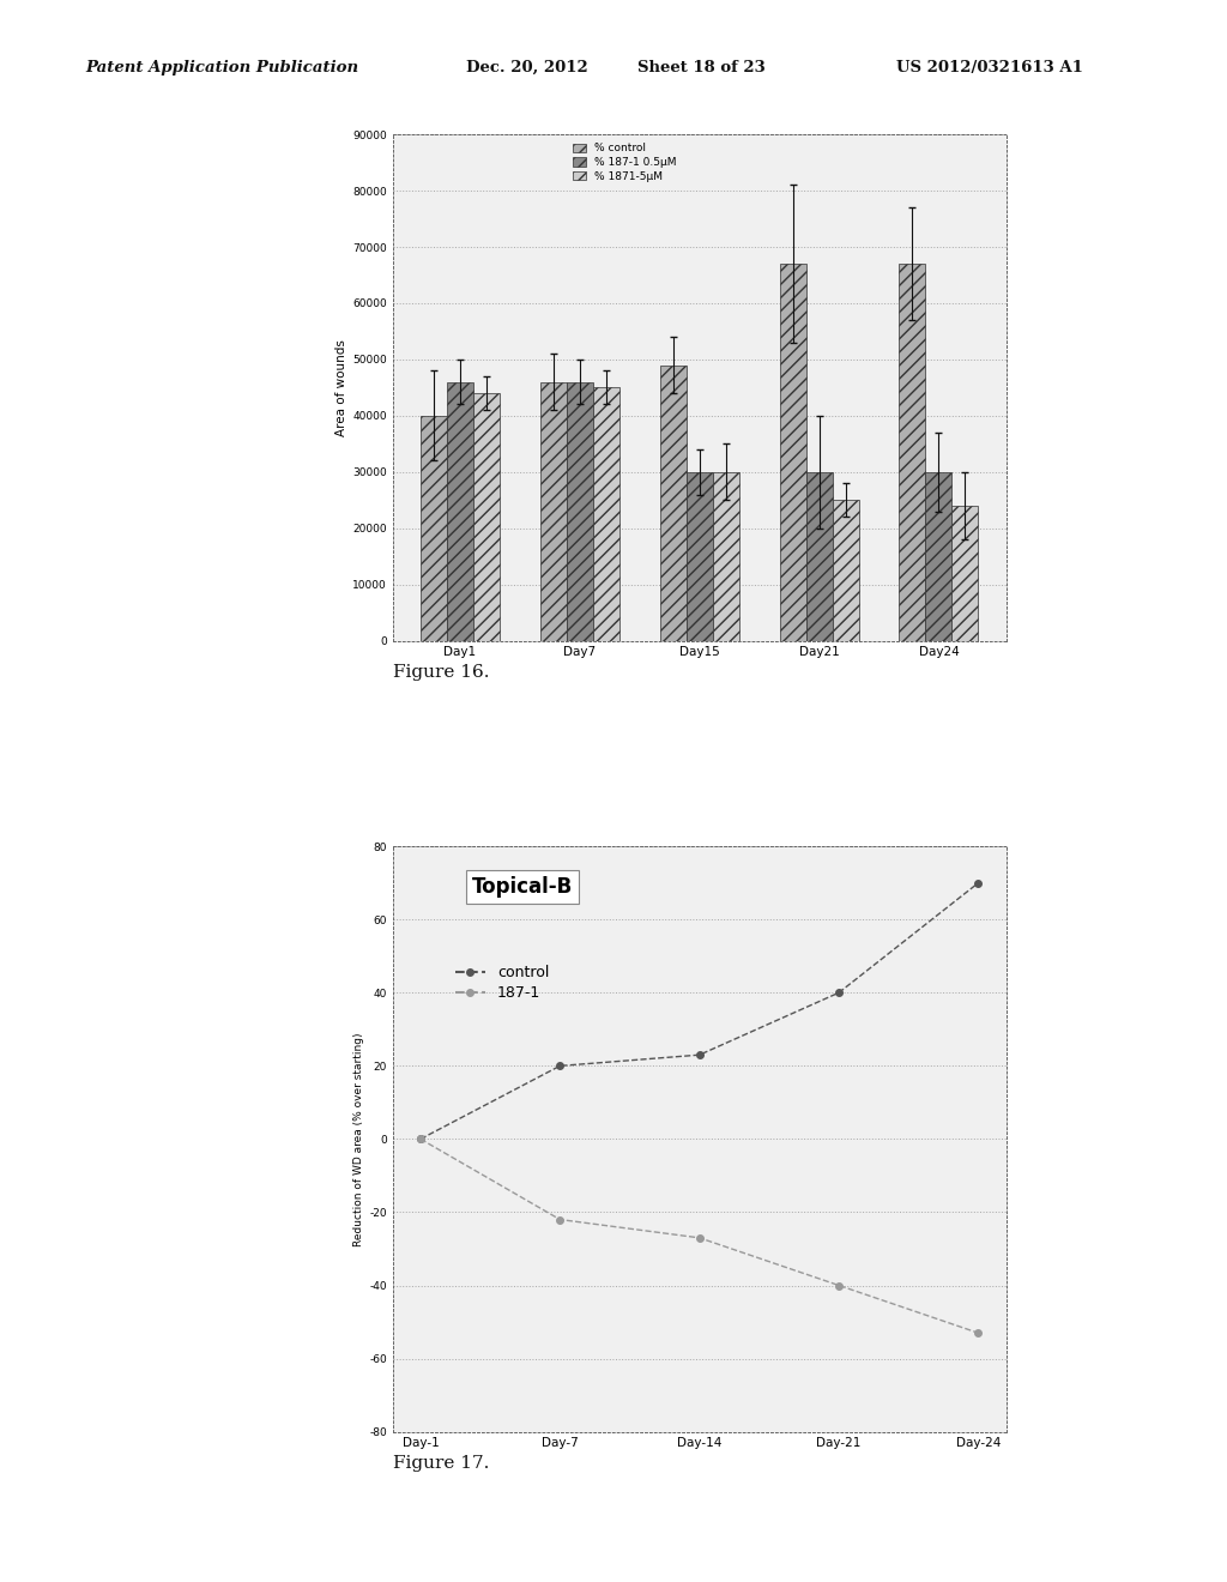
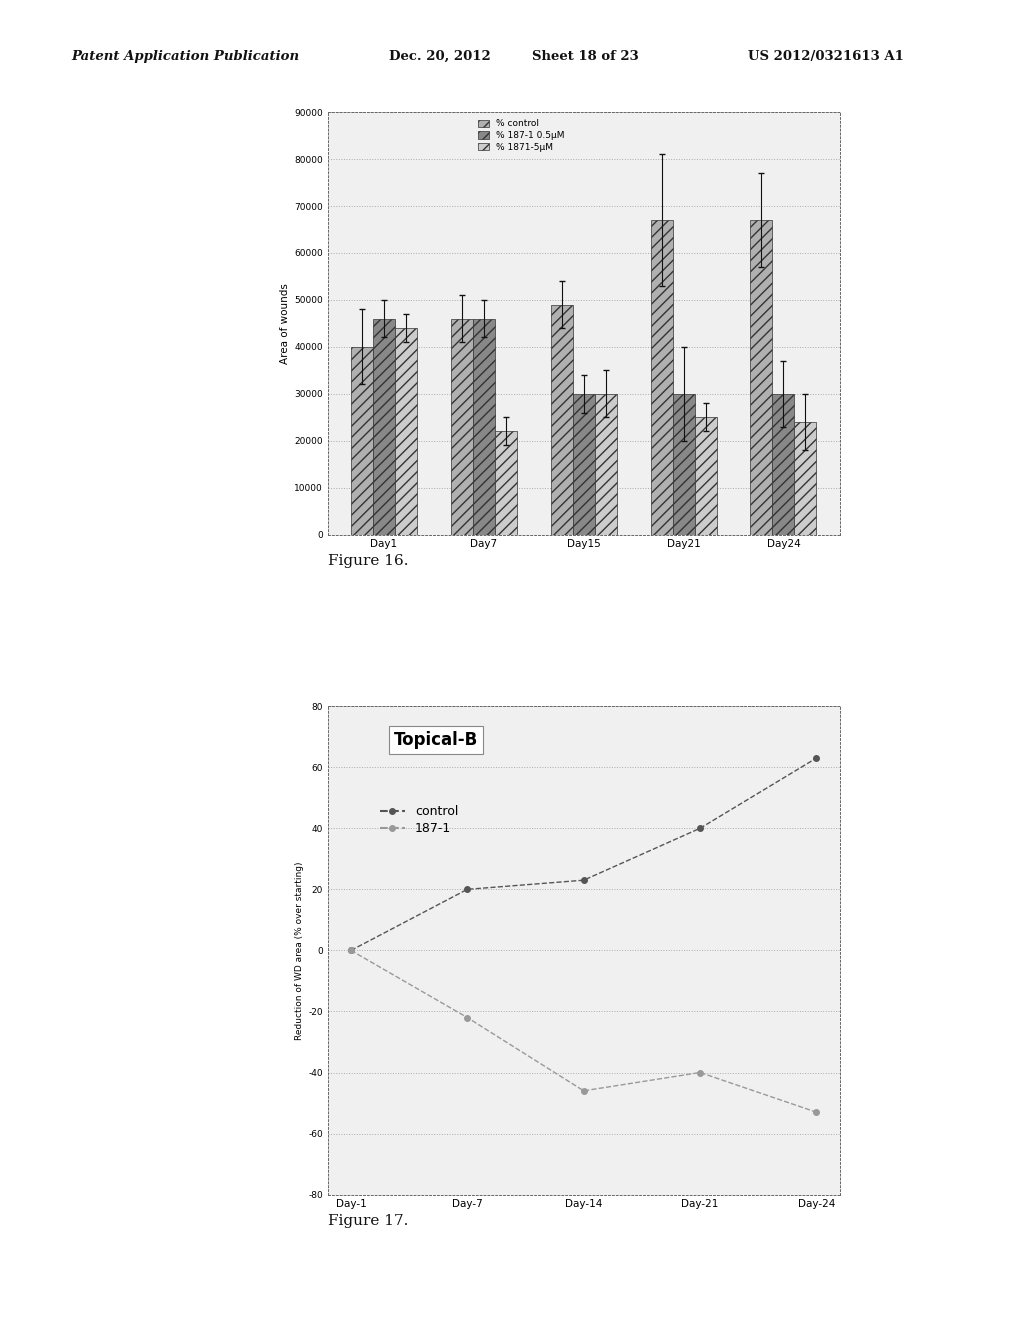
% 1871-5μM/Day7: 45000 -> 22000
187-1/Day-14: -27 -> -46
control/Day-24: 70 -> 63
